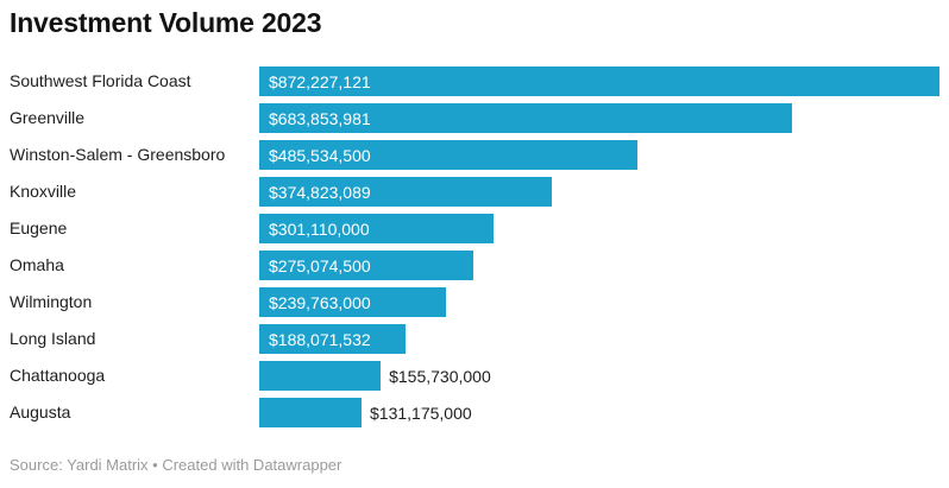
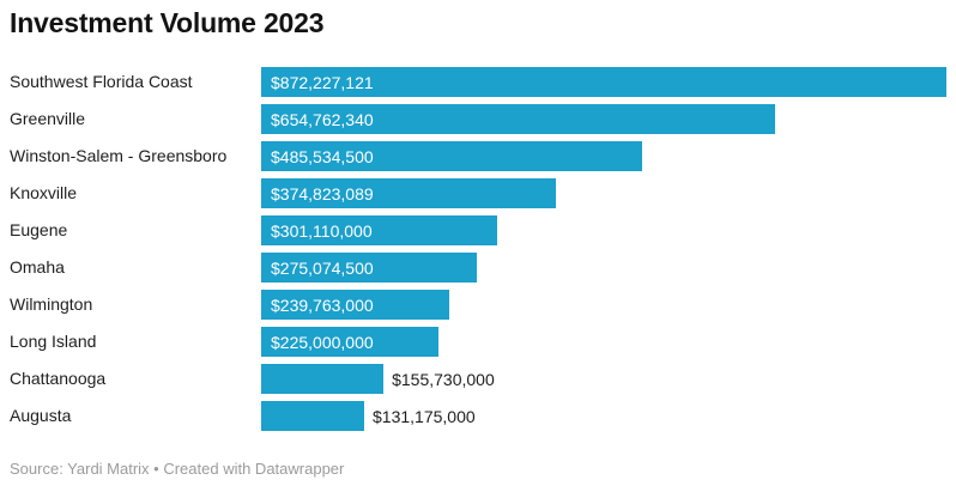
Greenville: $683,853,981 -> $654,762,340
Long Island: $188,071,532 -> $225,000,000
